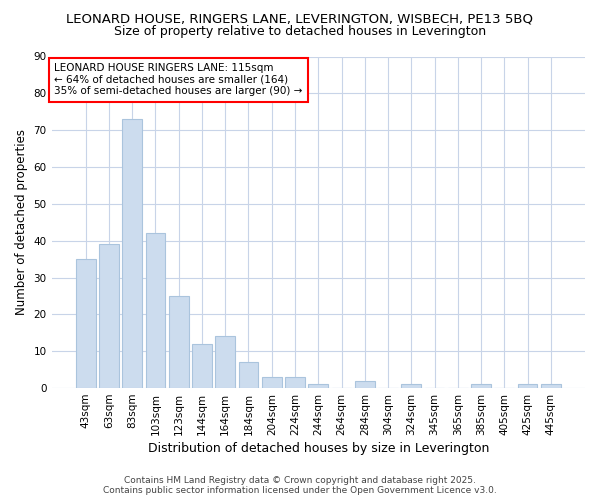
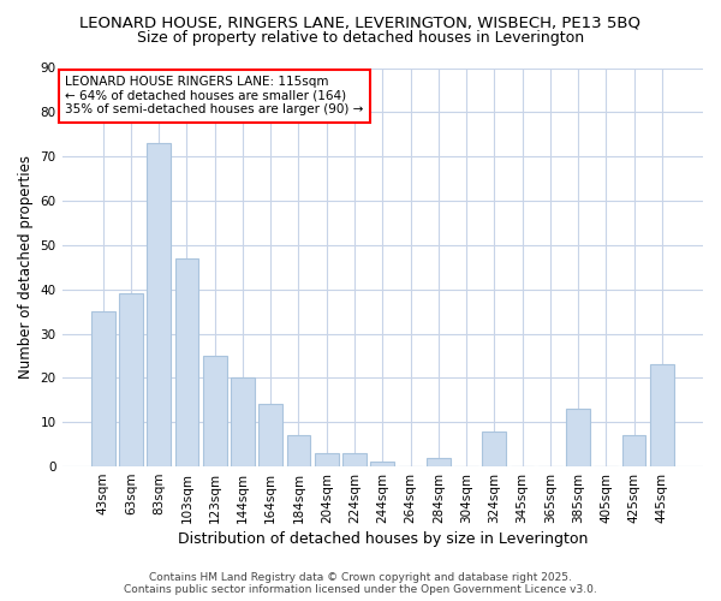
103sqm: 42 -> 47
144sqm: 12 -> 20
324sqm: 1 -> 8
385sqm: 1 -> 13
425sqm: 1 -> 7
445sqm: 1 -> 23
